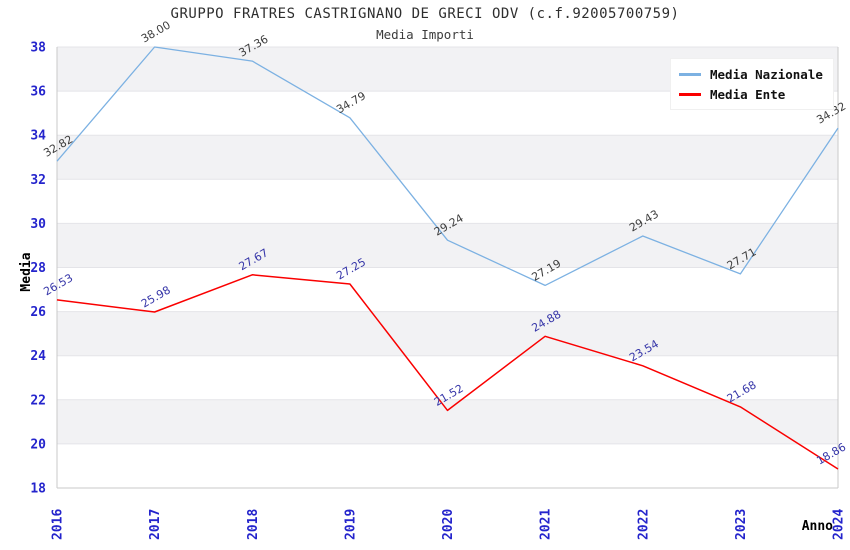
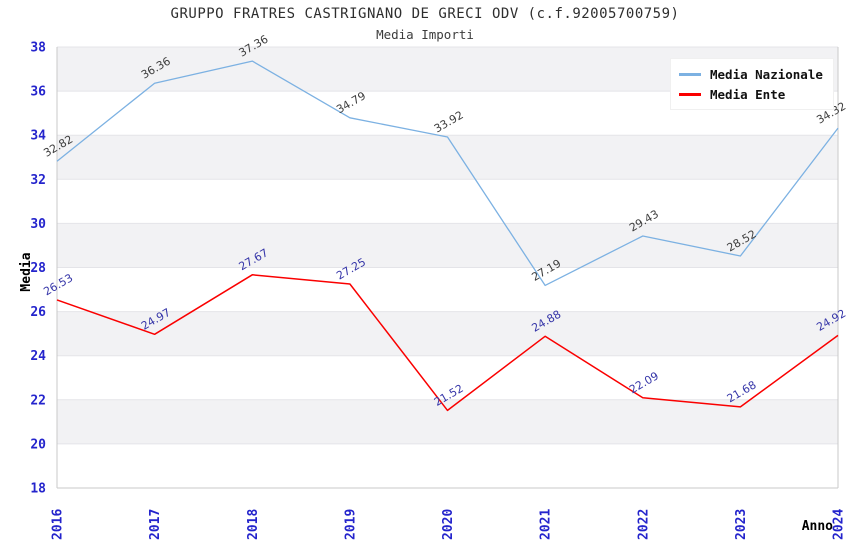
Media Nazionale/2017: 38.00 -> 36.36
Media Ente/2017: 25.98 -> 24.97
Media Nazionale/2020: 29.24 -> 33.92
Media Ente/2022: 23.54 -> 22.09
Media Nazionale/2023: 27.71 -> 28.52
Media Ente/2024: 18.86 -> 24.92
